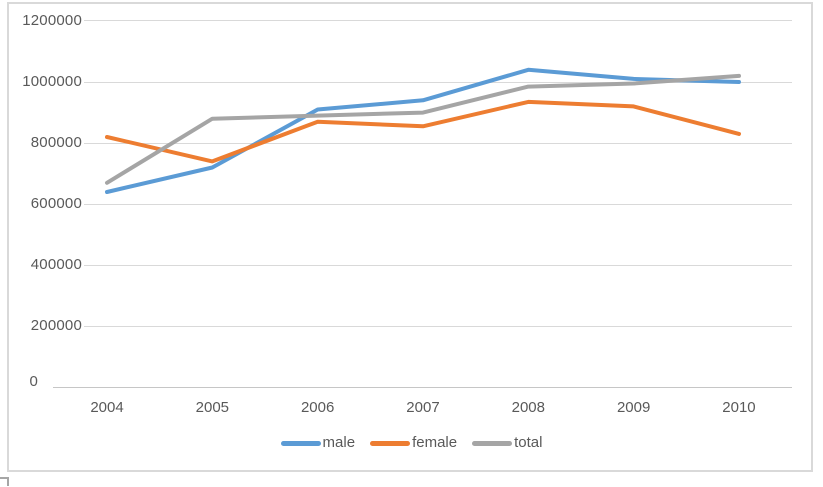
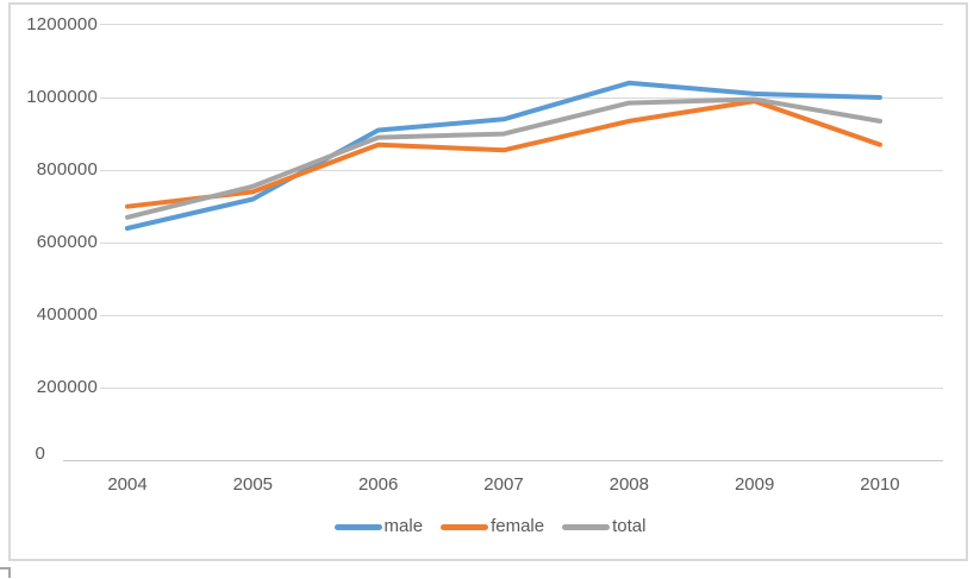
female/2004: 820000 -> 700000
total/2005: 880000 -> 760000
female/2009: 920000 -> 990000
female/2010: 830000 -> 870000
total/2010: 1020000 -> 940000
